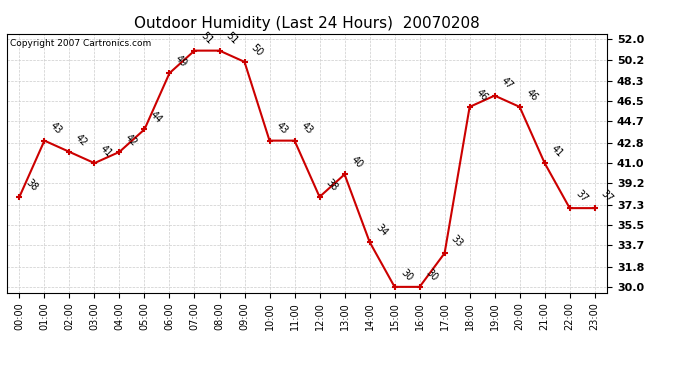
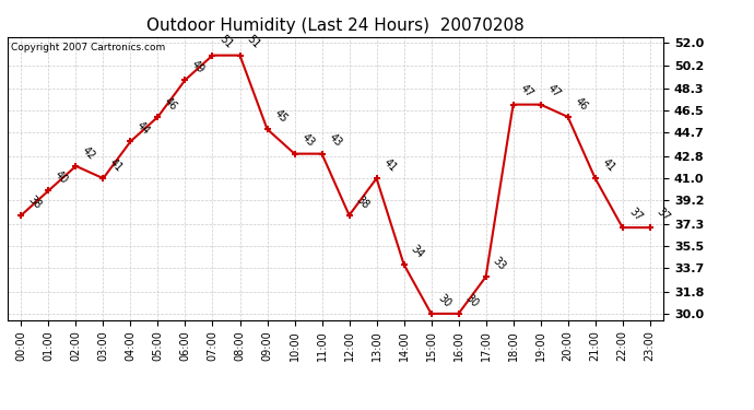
01:00: 43 -> 40
04:00: 42 -> 44
05:00: 44 -> 46
09:00: 50 -> 45
13:00: 40 -> 41
18:00: 46 -> 47
